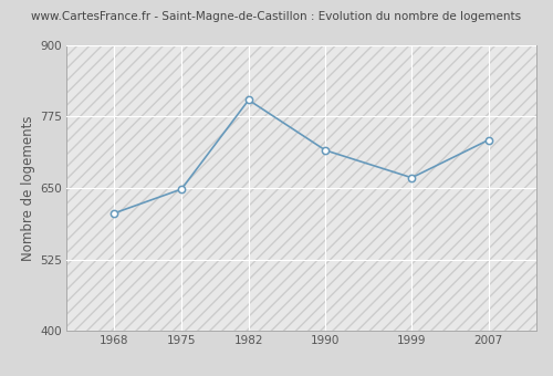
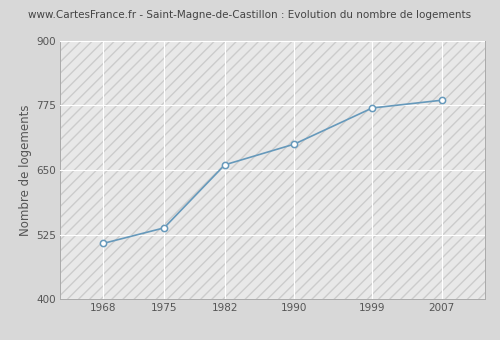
1968: 606 -> 508
1975: 648 -> 538
1982: 804 -> 660
1990: 716 -> 700
1999: 668 -> 770
2007: 734 -> 785
